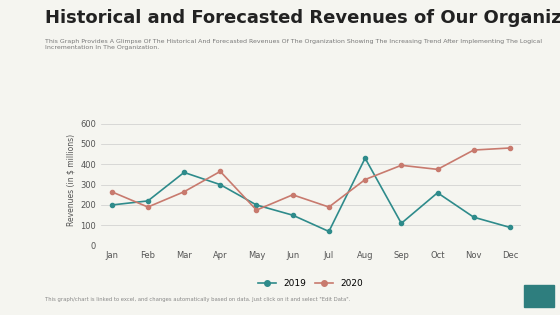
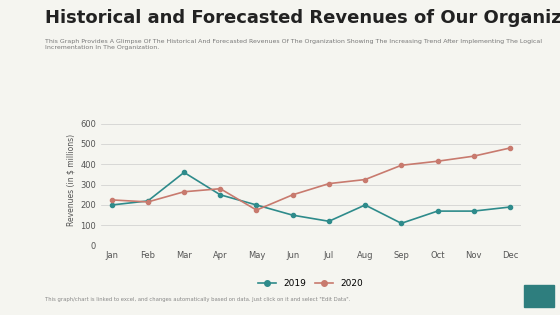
2020/Jan: 265 -> 225
2020/Feb: 190 -> 215
2019/Apr: 300 -> 250
2020/Apr: 365 -> 280
2019/Jul: 70 -> 120
2020/Jul: 190 -> 305
2019/Aug: 430 -> 200
2019/Oct: 260 -> 170
2020/Oct: 375 -> 415
2019/Nov: 140 -> 170
2020/Nov: 470 -> 440
2019/Dec: 90 -> 190
